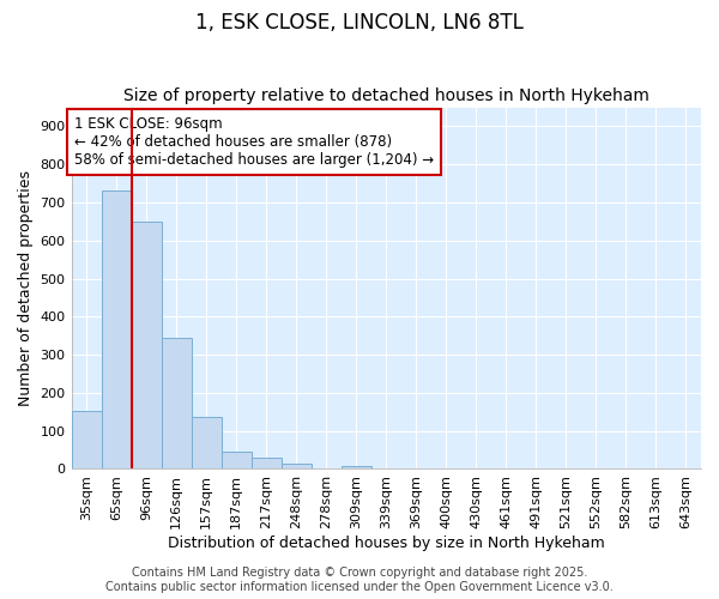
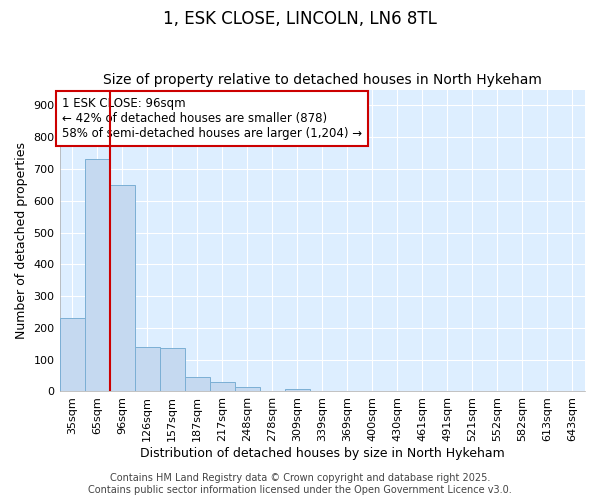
35sqm: 152 -> 230
126sqm: 343 -> 140
